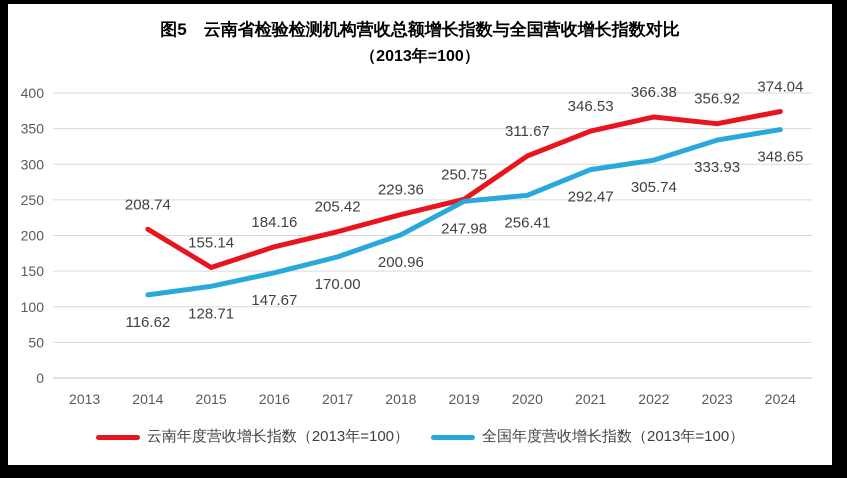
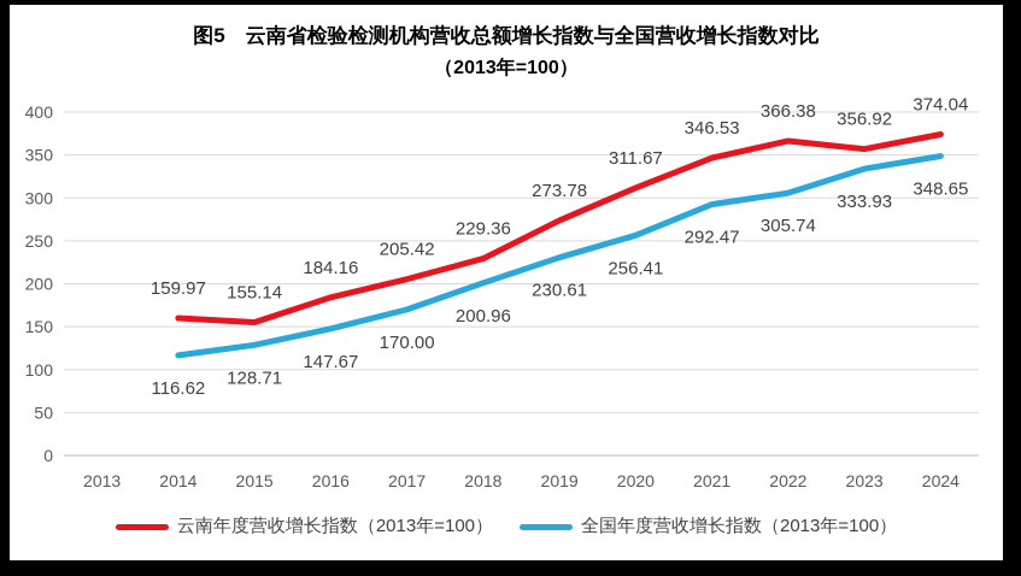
云南年度营收增长指数（2013年=100）/2014: 208.74 -> 159.97
云南年度营收增长指数（2013年=100）/2019: 250.75 -> 273.78
全国年度营收增长指数（2013年=100）/2019: 247.98 -> 230.61
